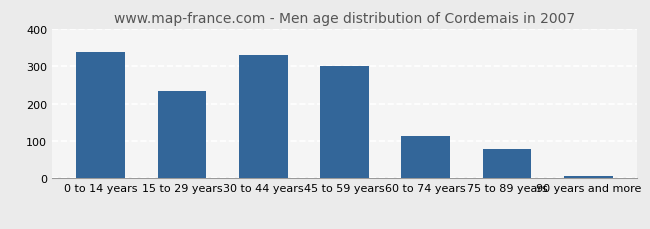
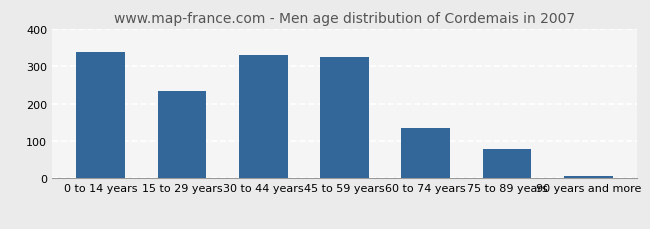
45 to 59 years: 302 -> 325
60 to 74 years: 114 -> 135
